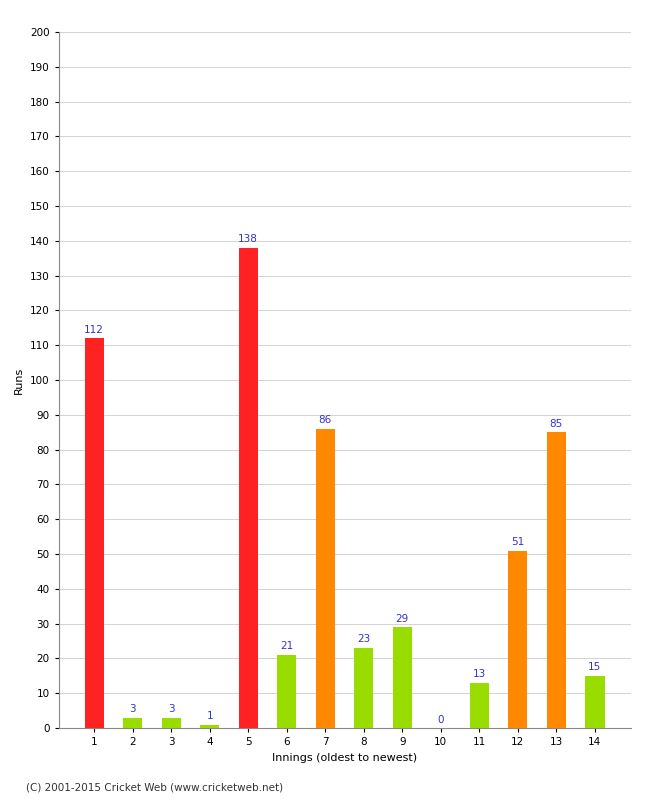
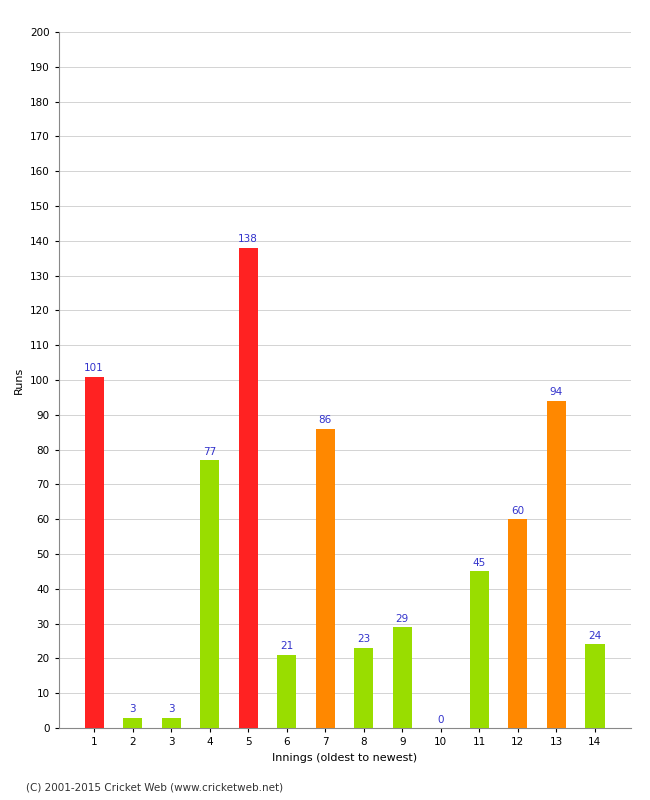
1: 112 -> 101
4: 1 -> 77
11: 13 -> 45
12: 51 -> 60
13: 85 -> 94
14: 15 -> 24
